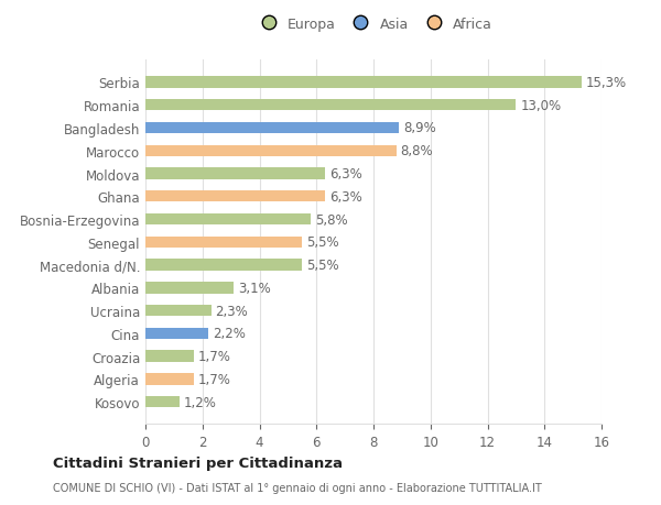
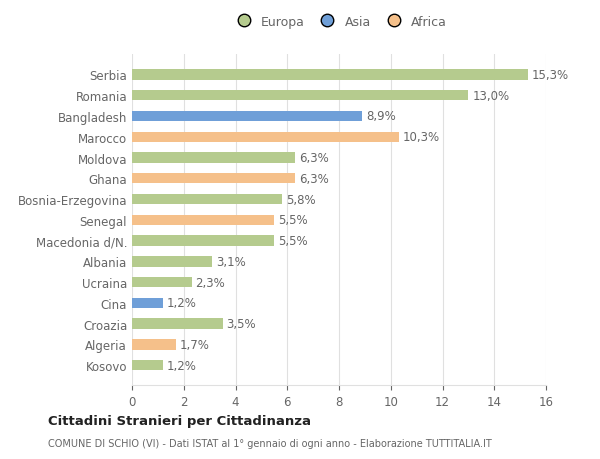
Marocco: 8,8% -> 10,3%
Cina: 2,2% -> 1,2%
Croazia: 1,7% -> 3,5%
